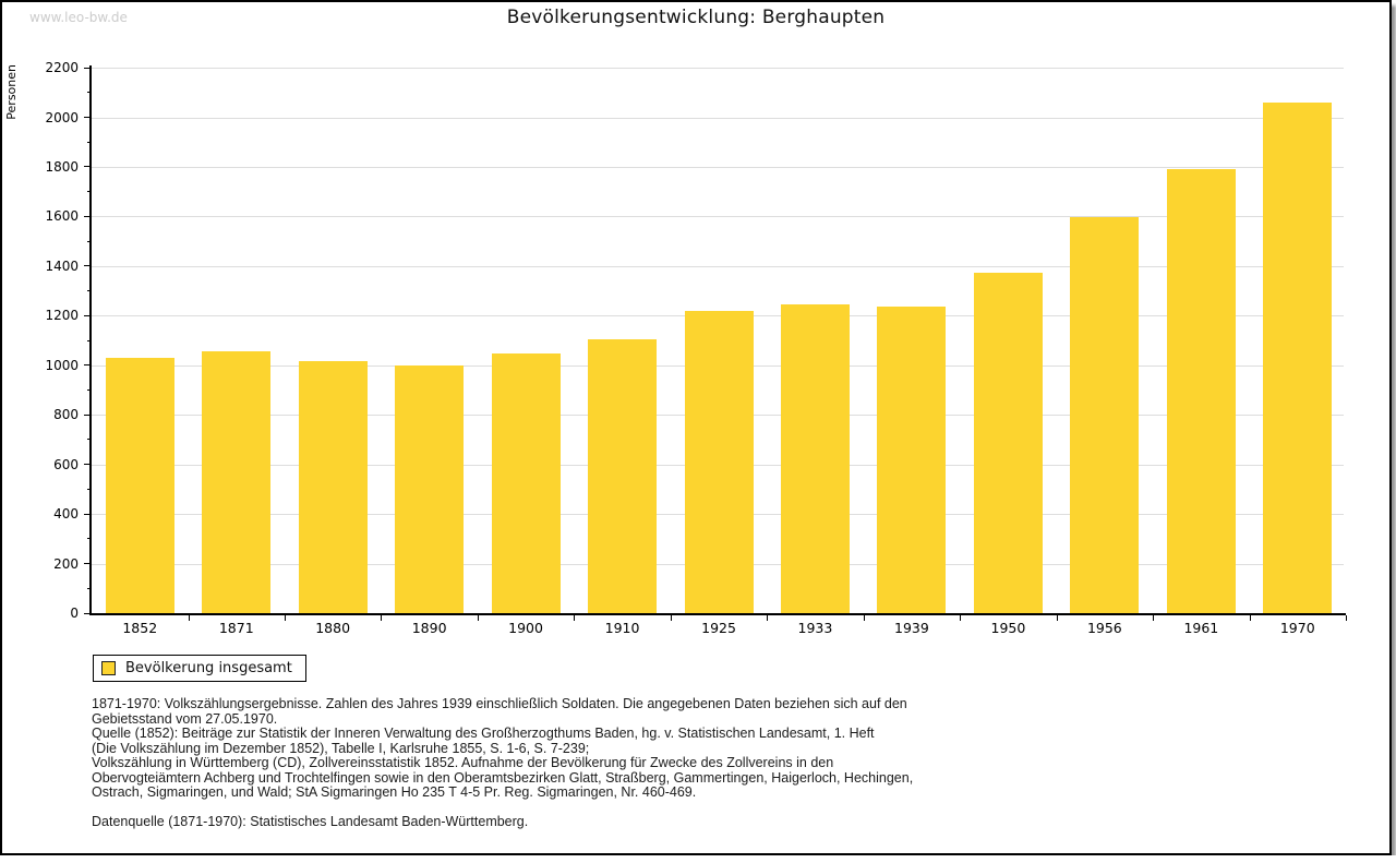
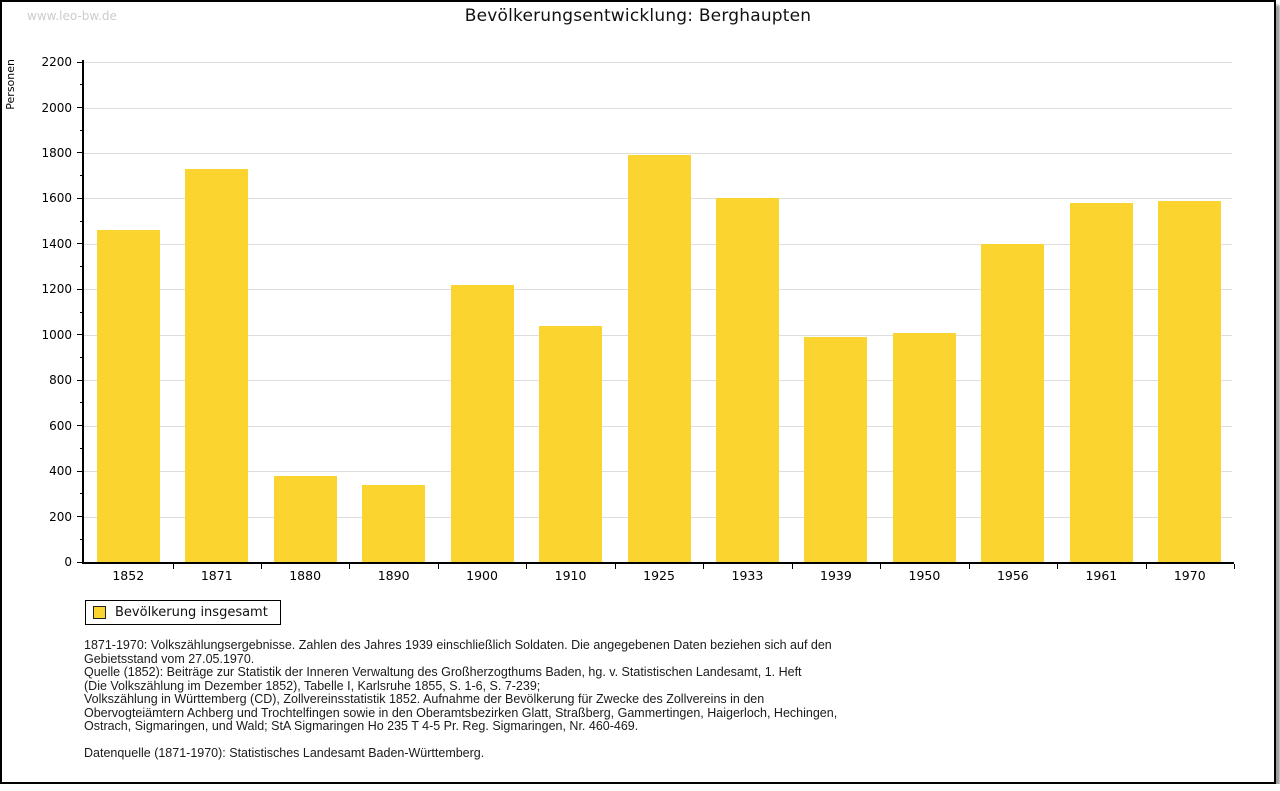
1852: 1030 -> 1460
1871: 1060 -> 1730
1880: 1020 -> 380
1890: 1000 -> 340
1900: 1050 -> 1220
1910: 1110 -> 1040
1925: 1220 -> 1790
1933: 1250 -> 1600
1939: 1240 -> 990
1950: 1370 -> 1010
1956: 1600 -> 1400
1961: 1790 -> 1580
1970: 2060 -> 1590
